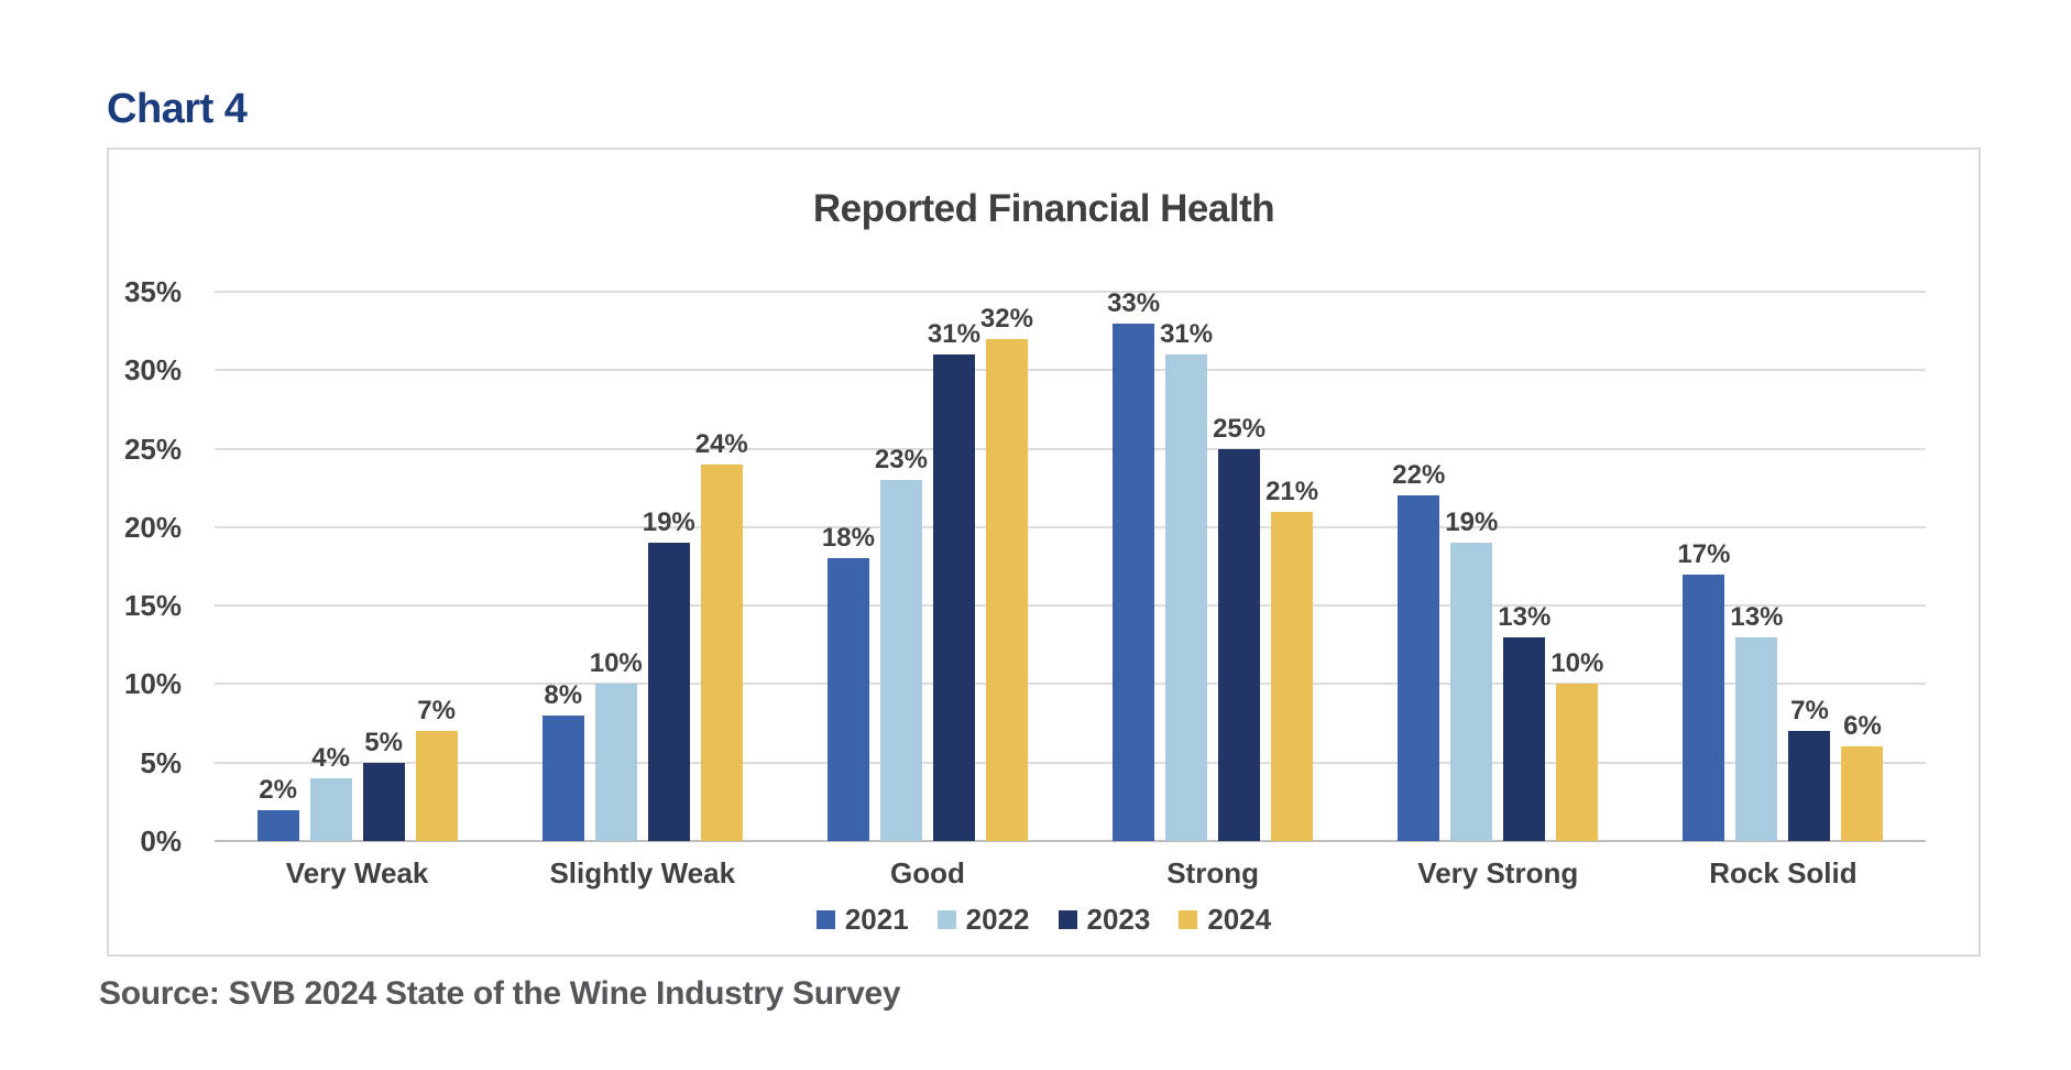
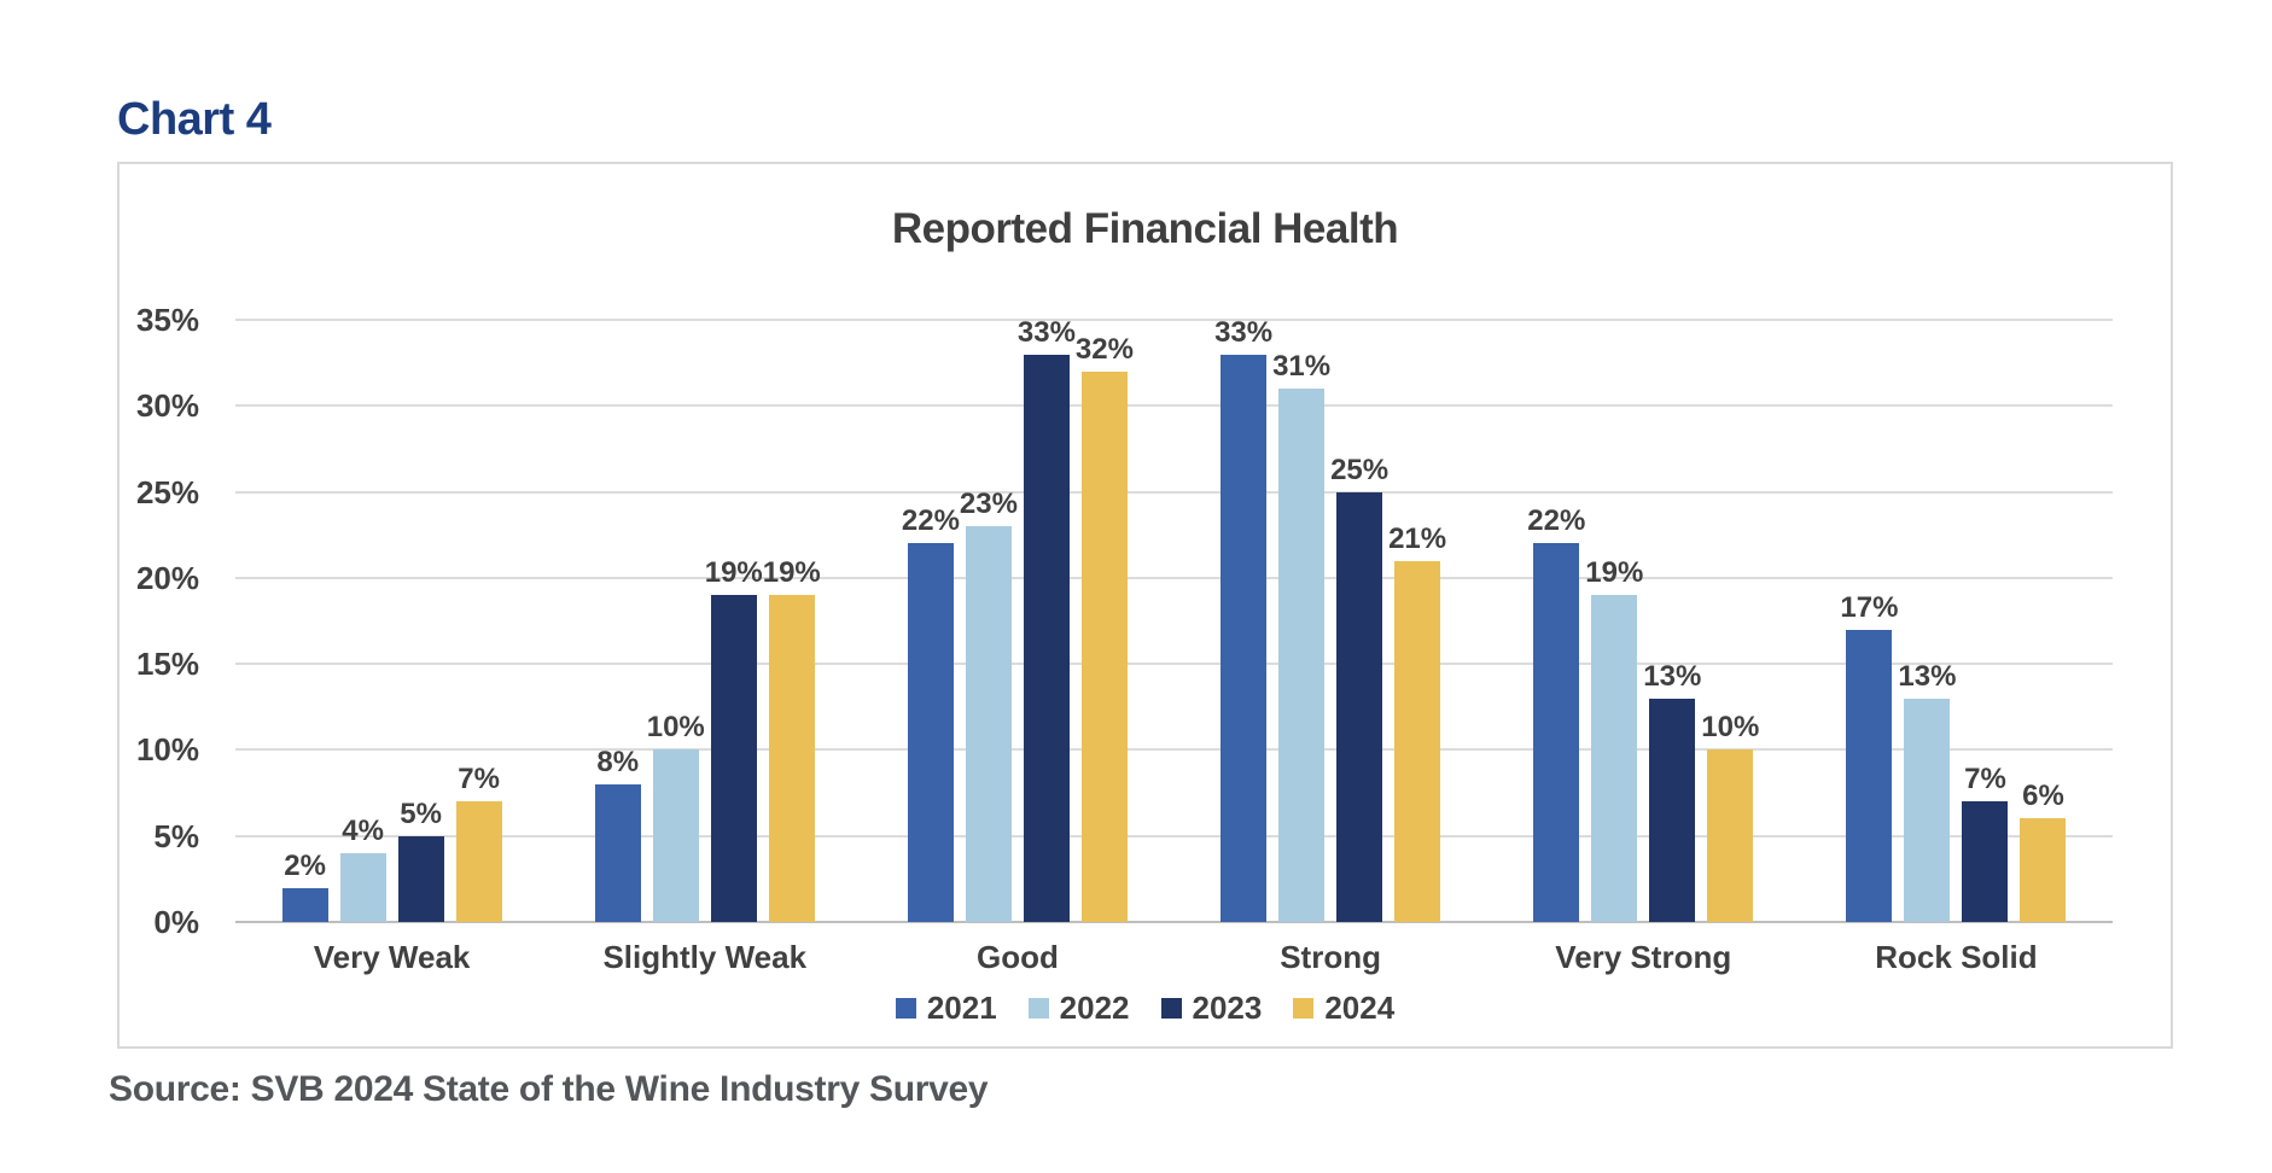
2024/Slightly Weak: 24% -> 19%
2021/Good: 18% -> 22%
2023/Good: 31% -> 33%
